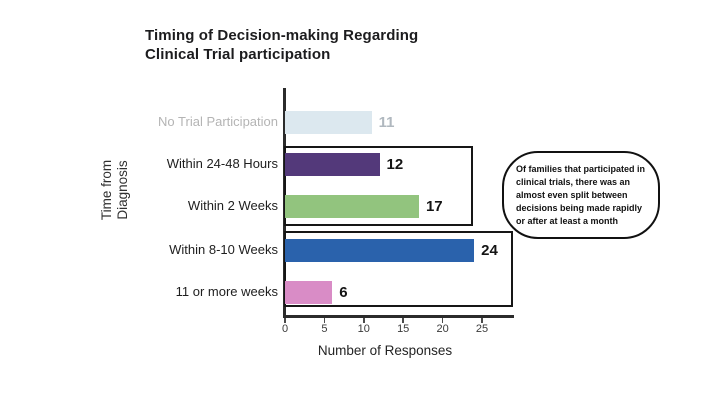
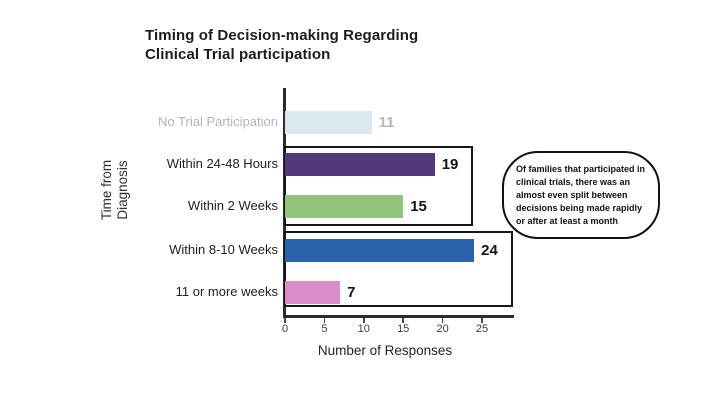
Within 24-48 Hours: 12 -> 19
Within 2 Weeks: 17 -> 15
11 or more weeks: 6 -> 7
